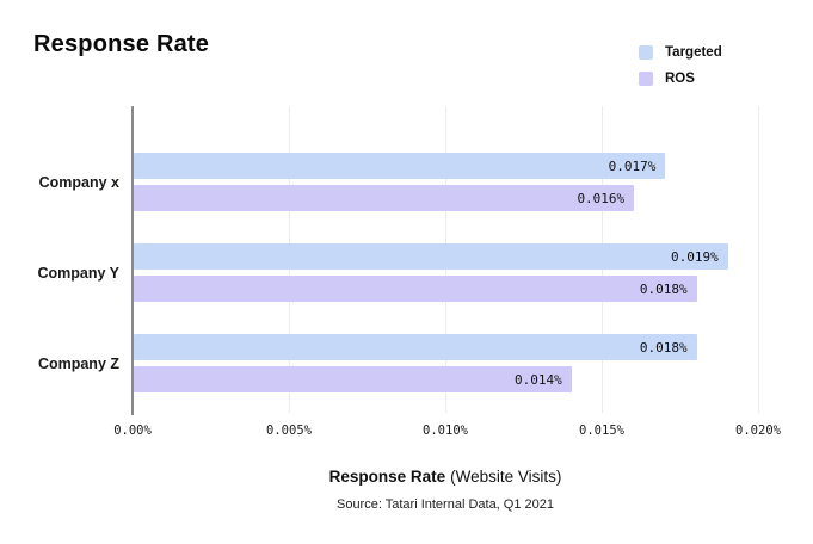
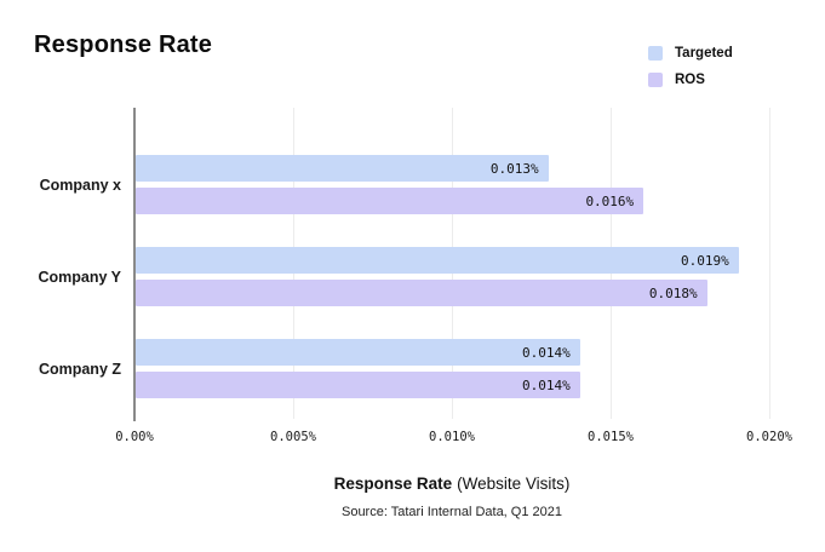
Targeted/Company x: 0.017% -> 0.013%
Targeted/Company Z: 0.018% -> 0.014%
